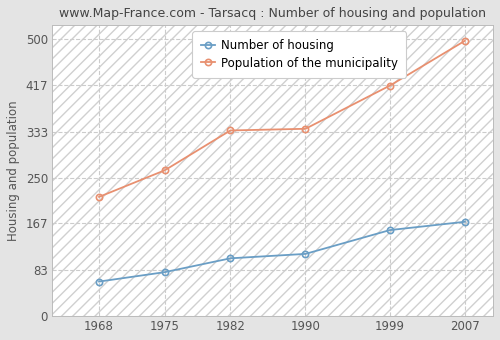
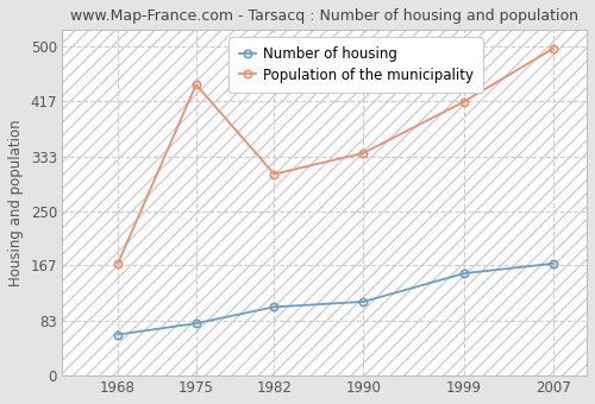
Population of the municipality/1968: 215 -> 170
Population of the municipality/1975: 263 -> 442
Population of the municipality/1982: 335 -> 306
